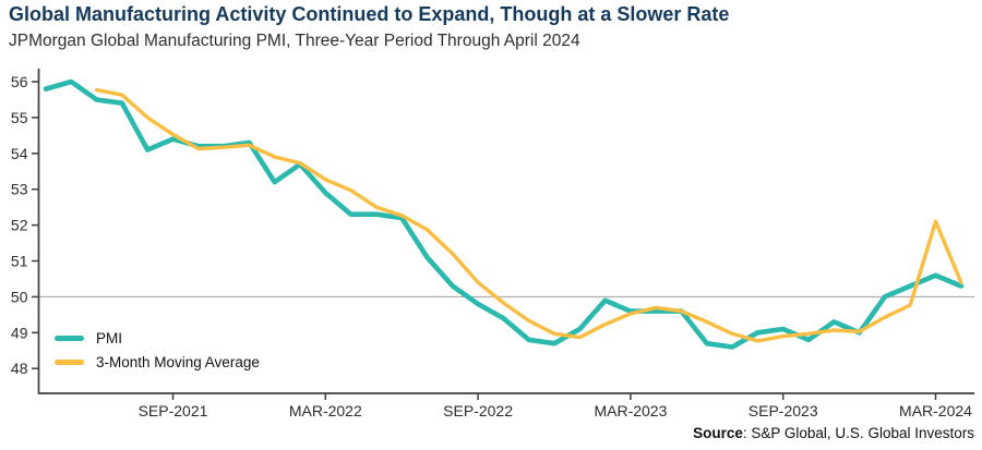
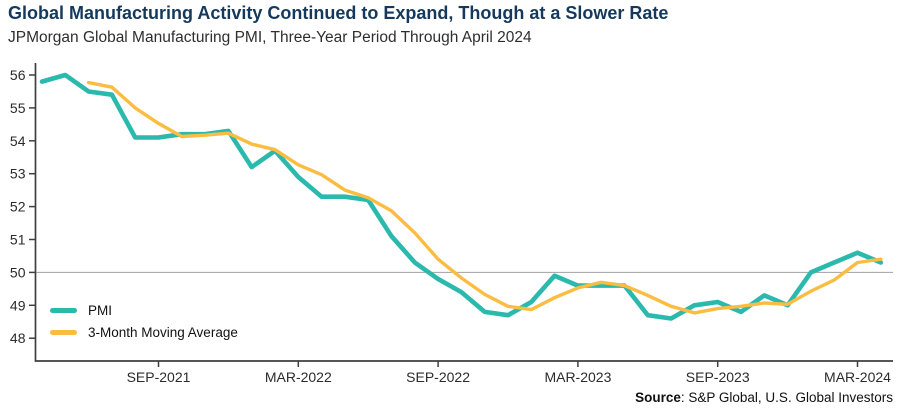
PMI/SEP-2021: 54.4 -> 54.1
3-Month Moving Average/MAR-2024: 52.1 -> 50.3
